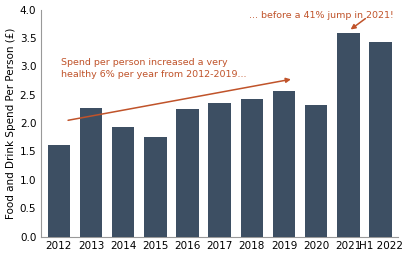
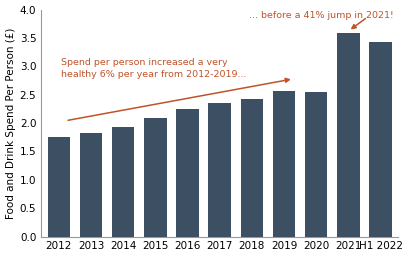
2012: 1.62 -> 1.75
2013: 2.26 -> 1.82
2015: 1.76 -> 2.09
2020: 2.32 -> 2.55
